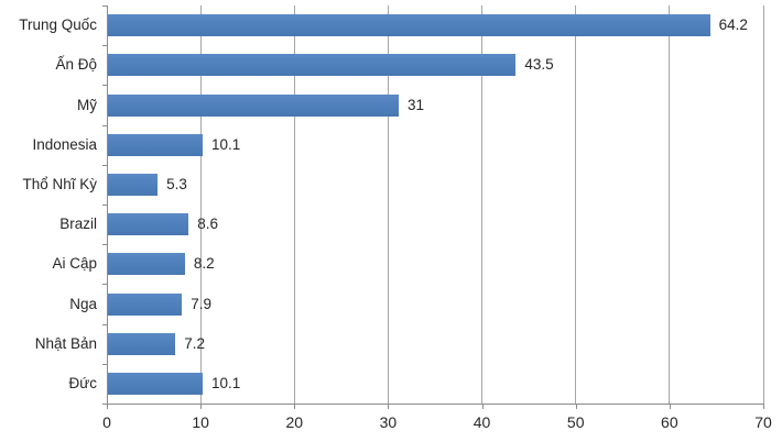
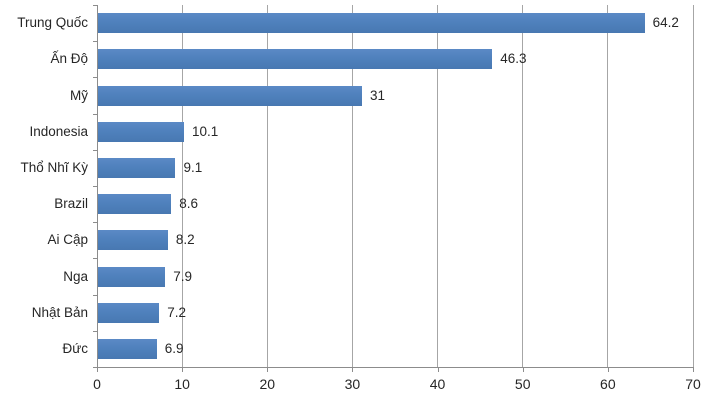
Ấn Độ: 43.5 -> 46.3
Thổ Nhĩ Kỳ: 5.3 -> 9.1
Đức: 10.1 -> 6.9
